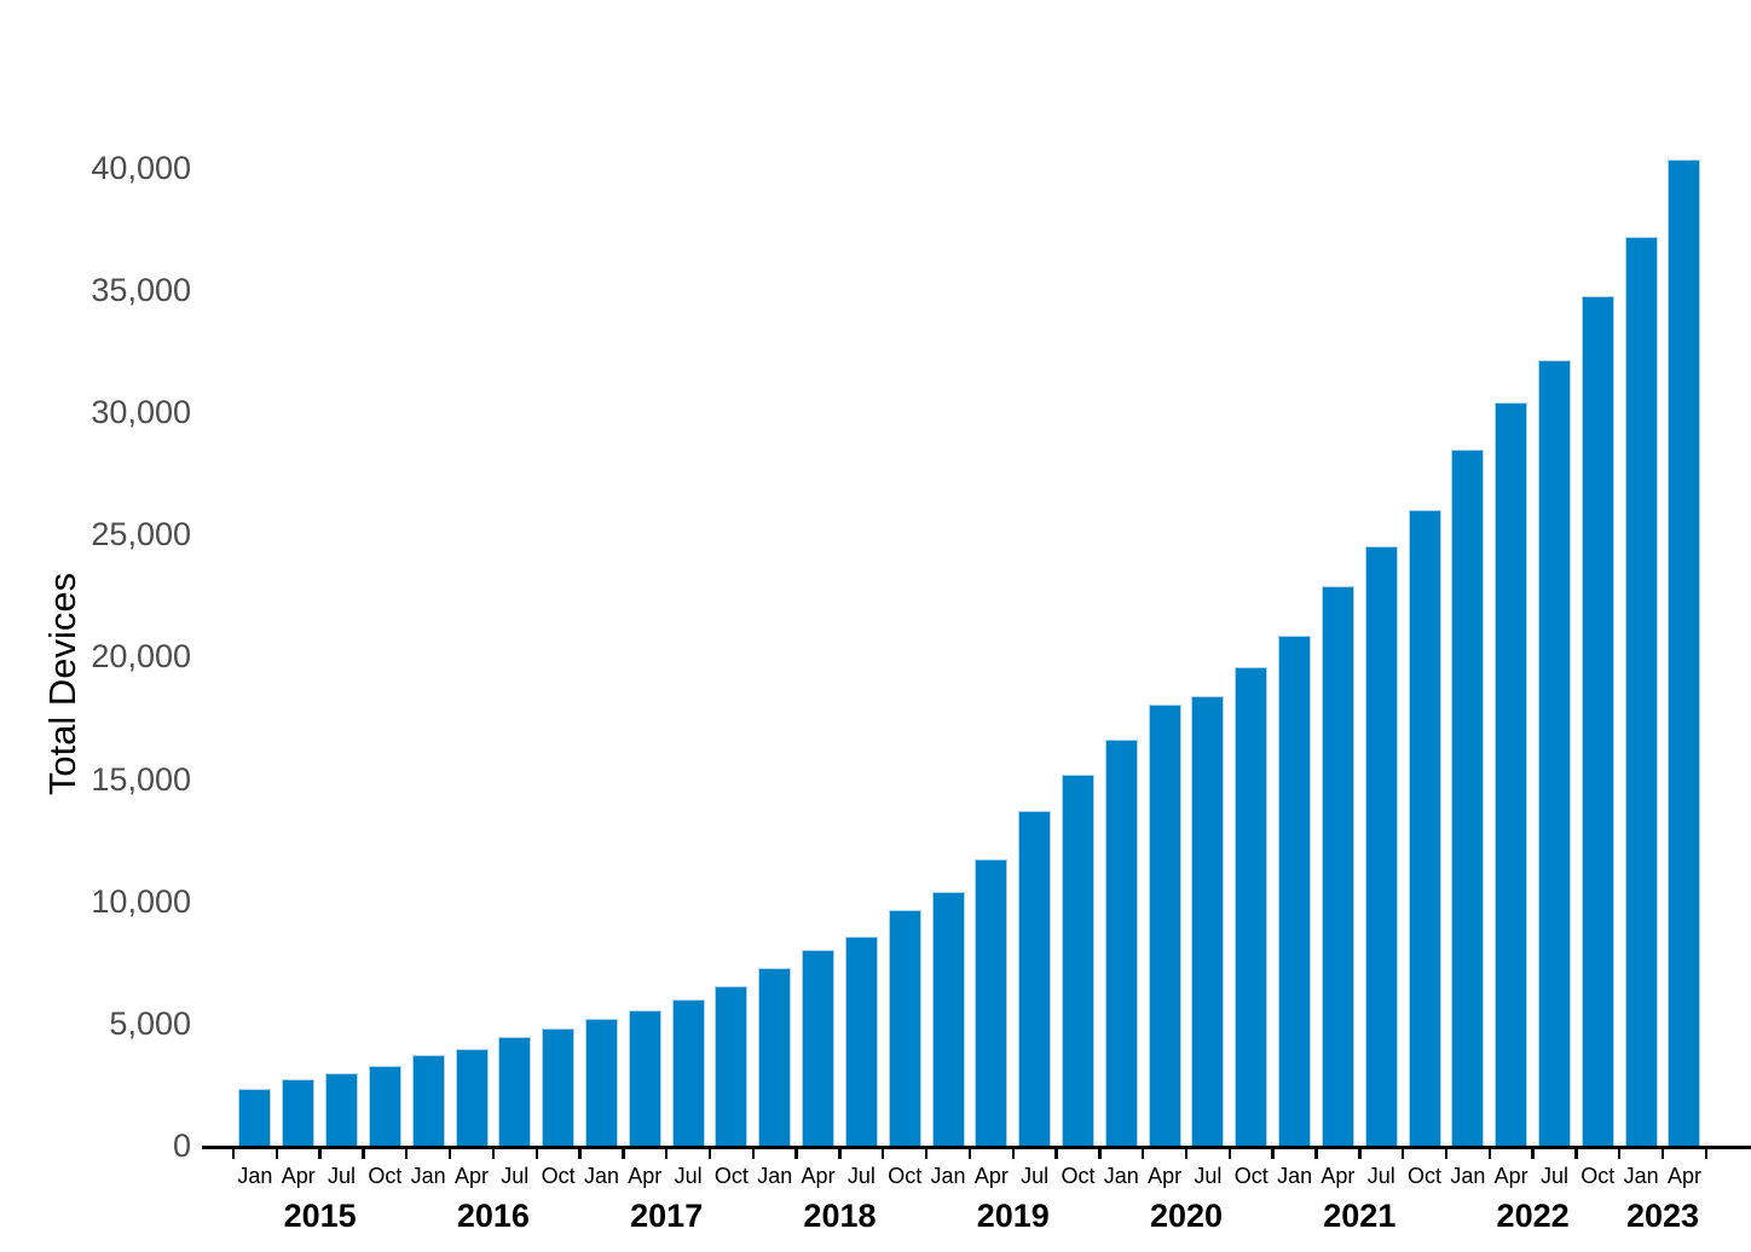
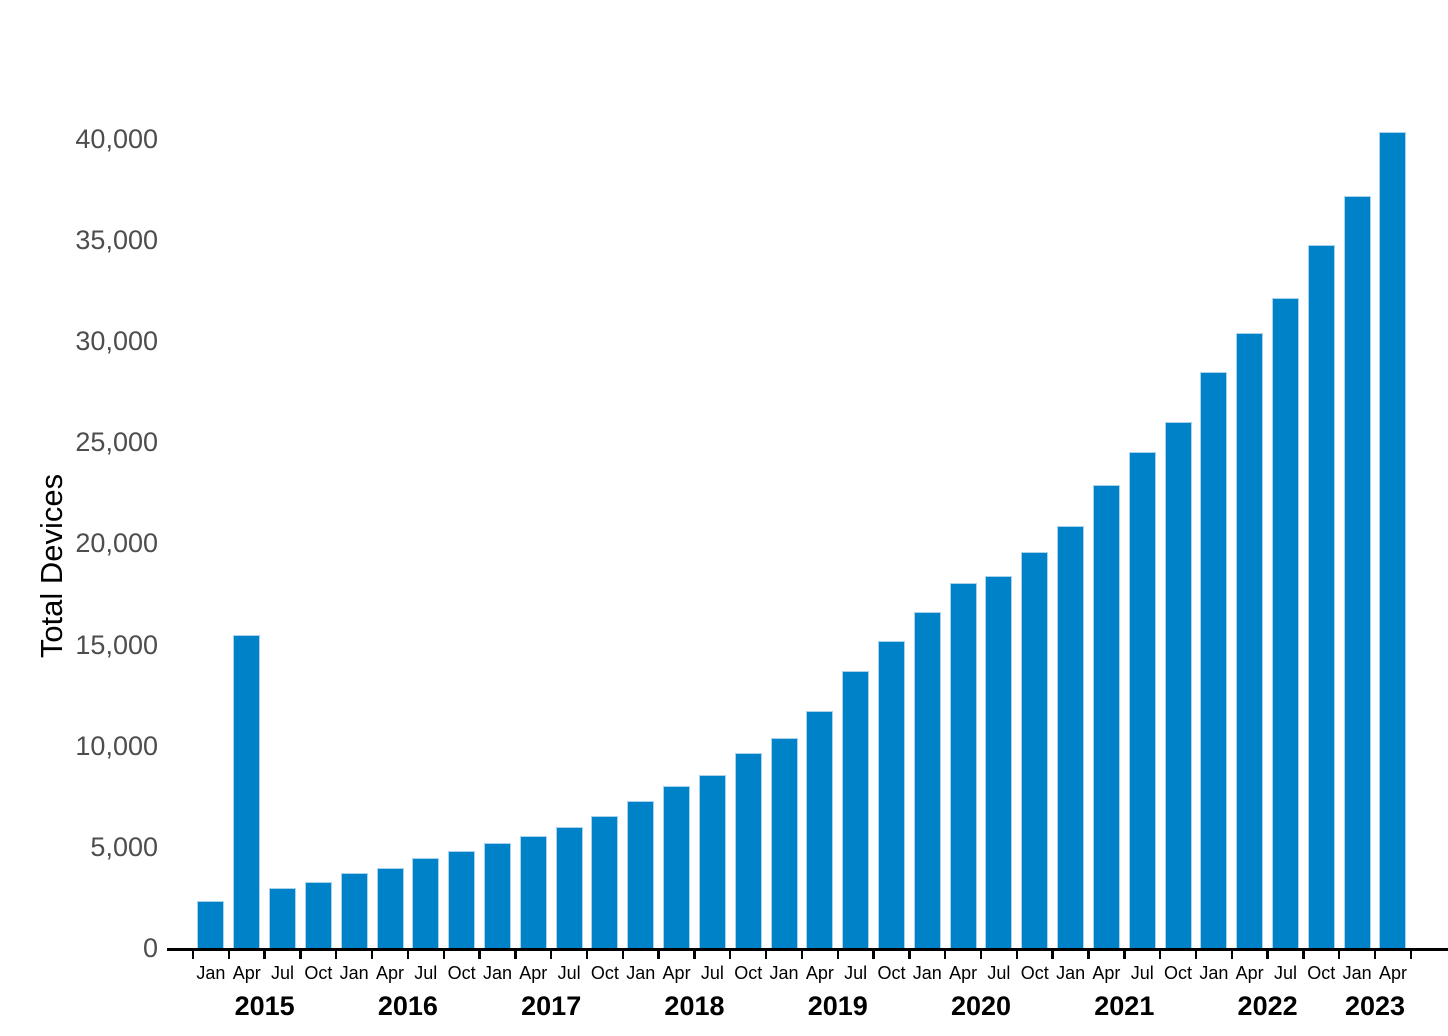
Apr 2015: 2800 -> 15500
